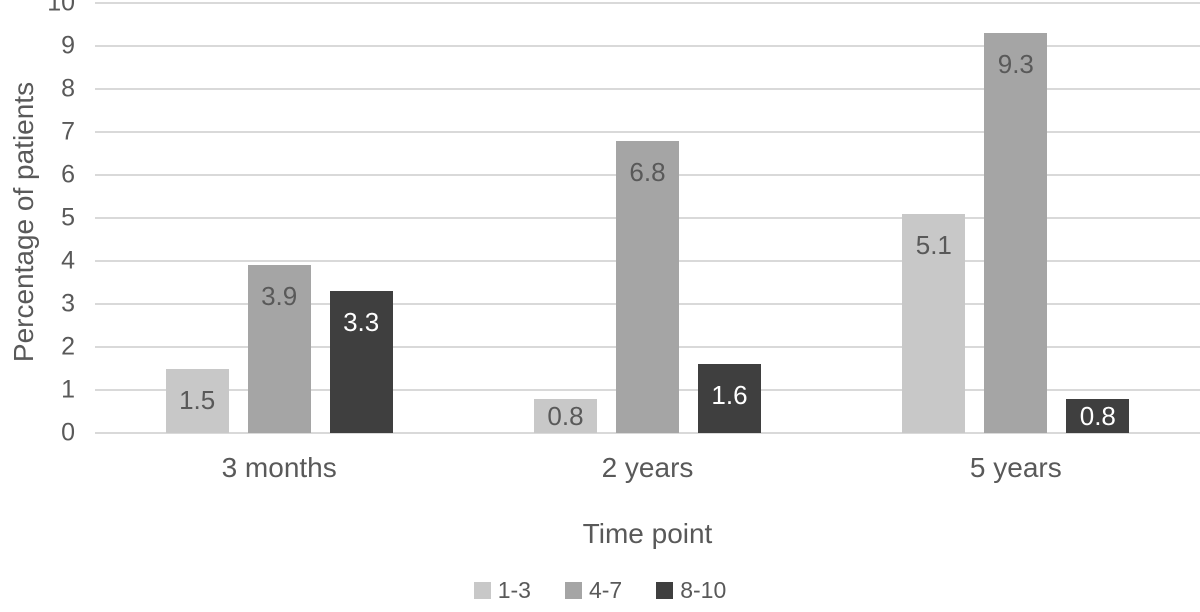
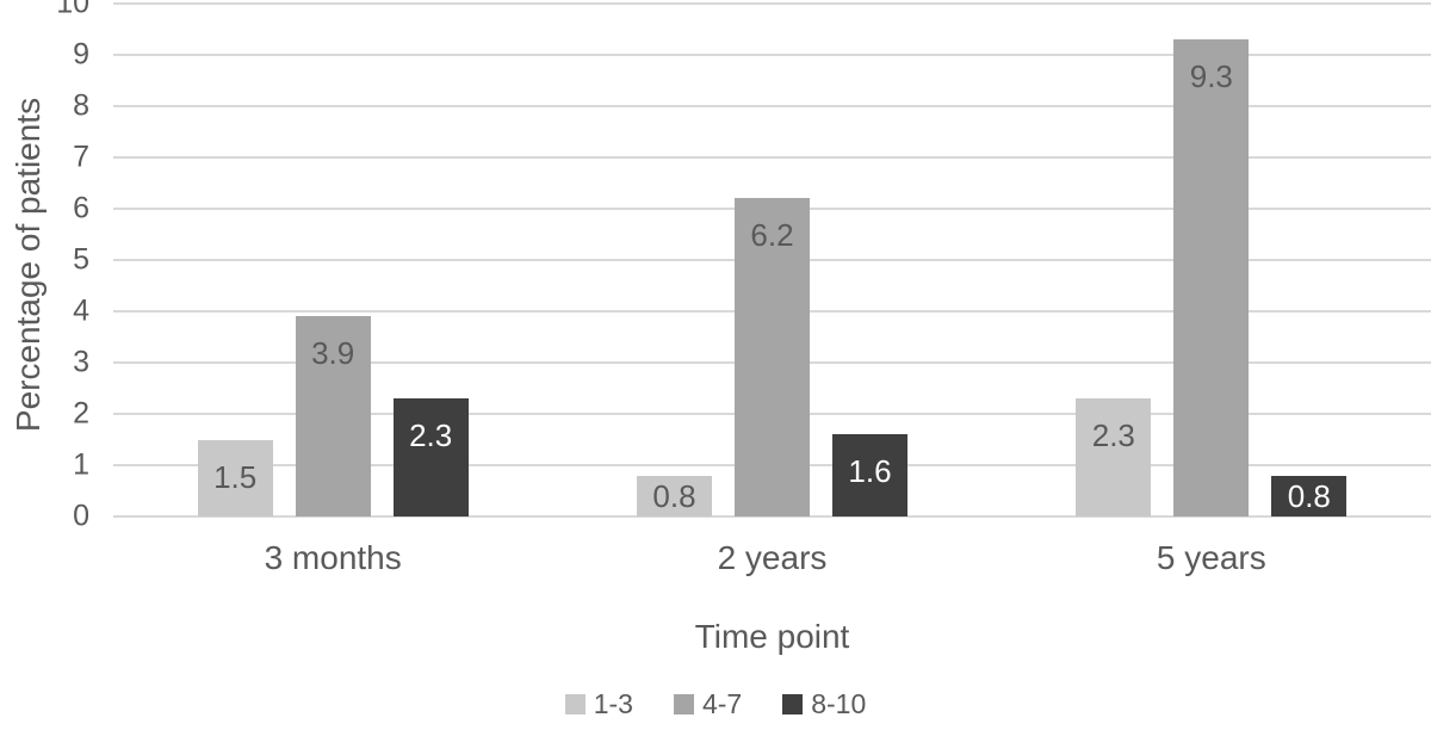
8-10/3 months: 3.3 -> 2.3
4-7/2 years: 6.8 -> 6.2
1-3/5 years: 5.1 -> 2.3
